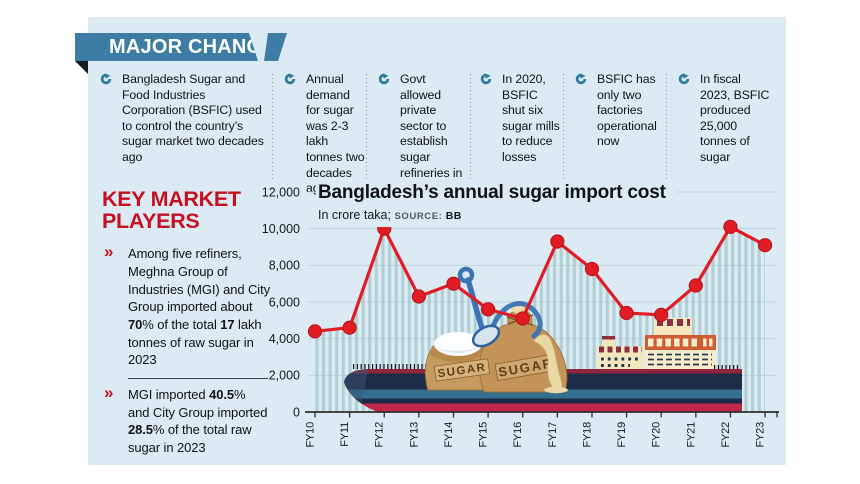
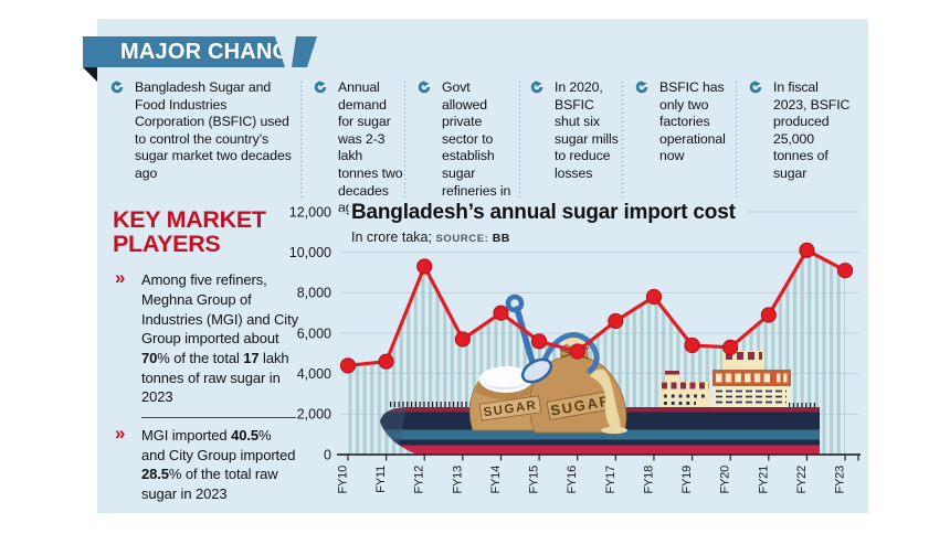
FY12: 10000 -> 9300
FY13: 6300 -> 5700
FY17: 9300 -> 6600
